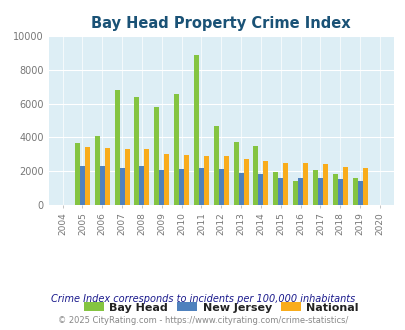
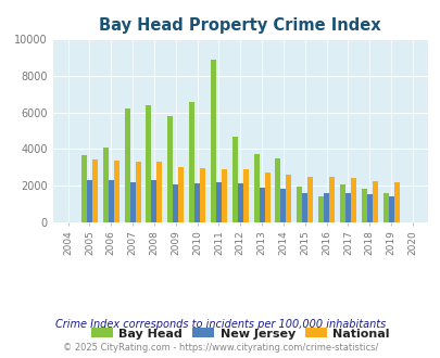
Bay Head/2007: 6800 -> 6200
